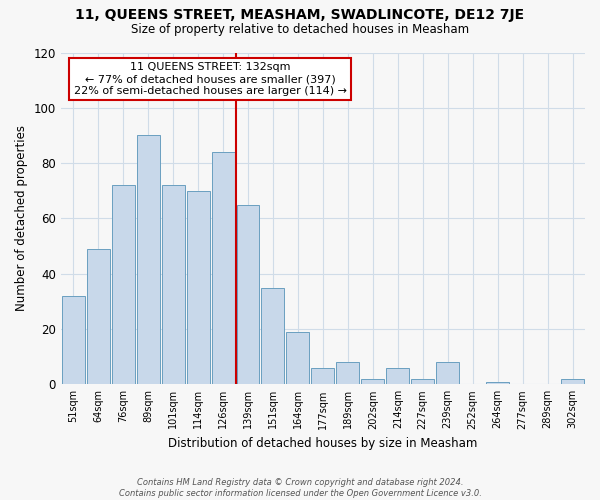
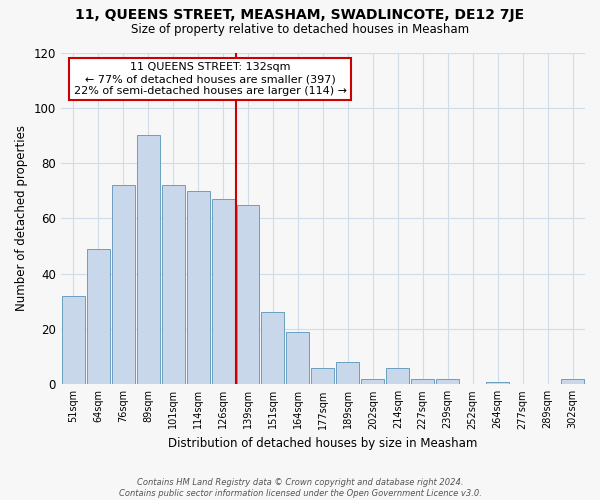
126sqm: 84 -> 67
151sqm: 35 -> 26
239sqm: 8 -> 2
